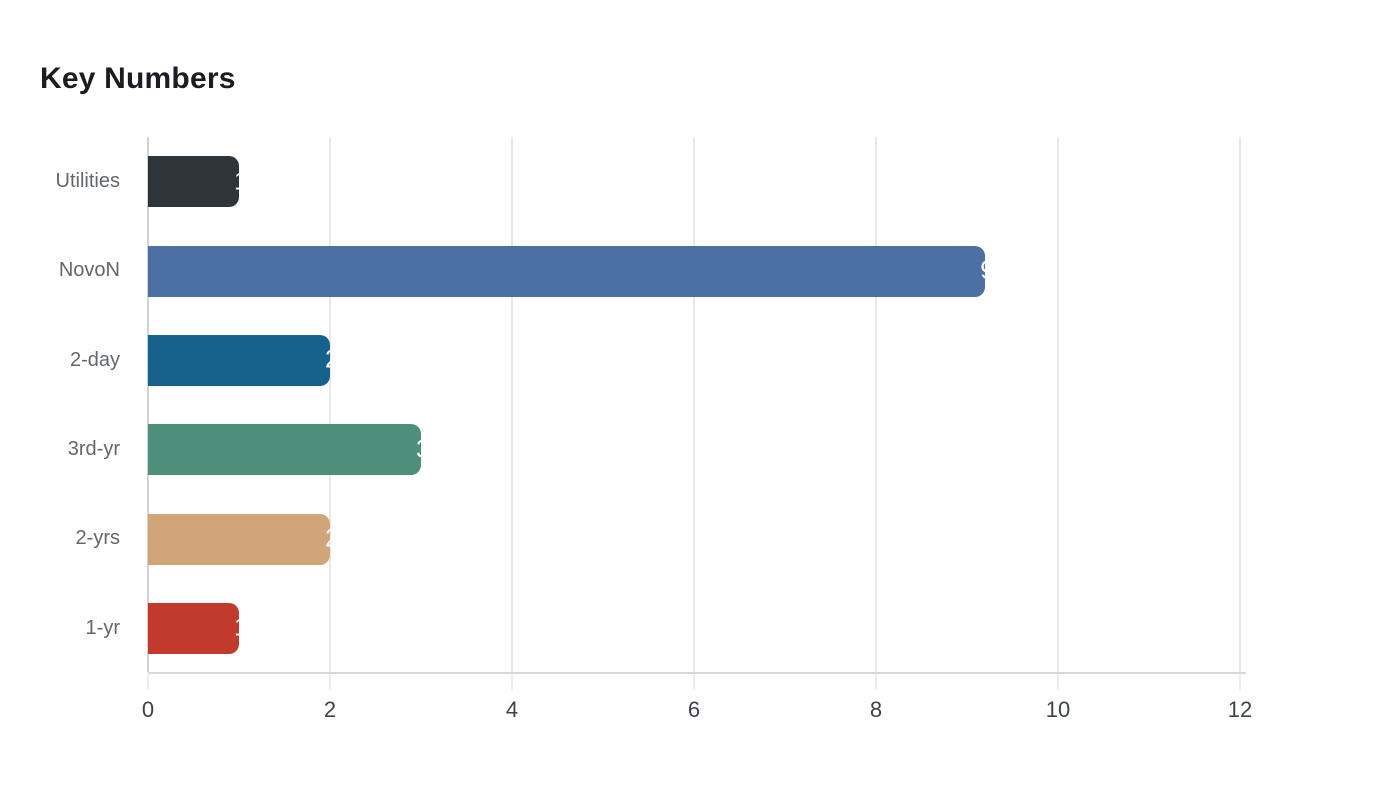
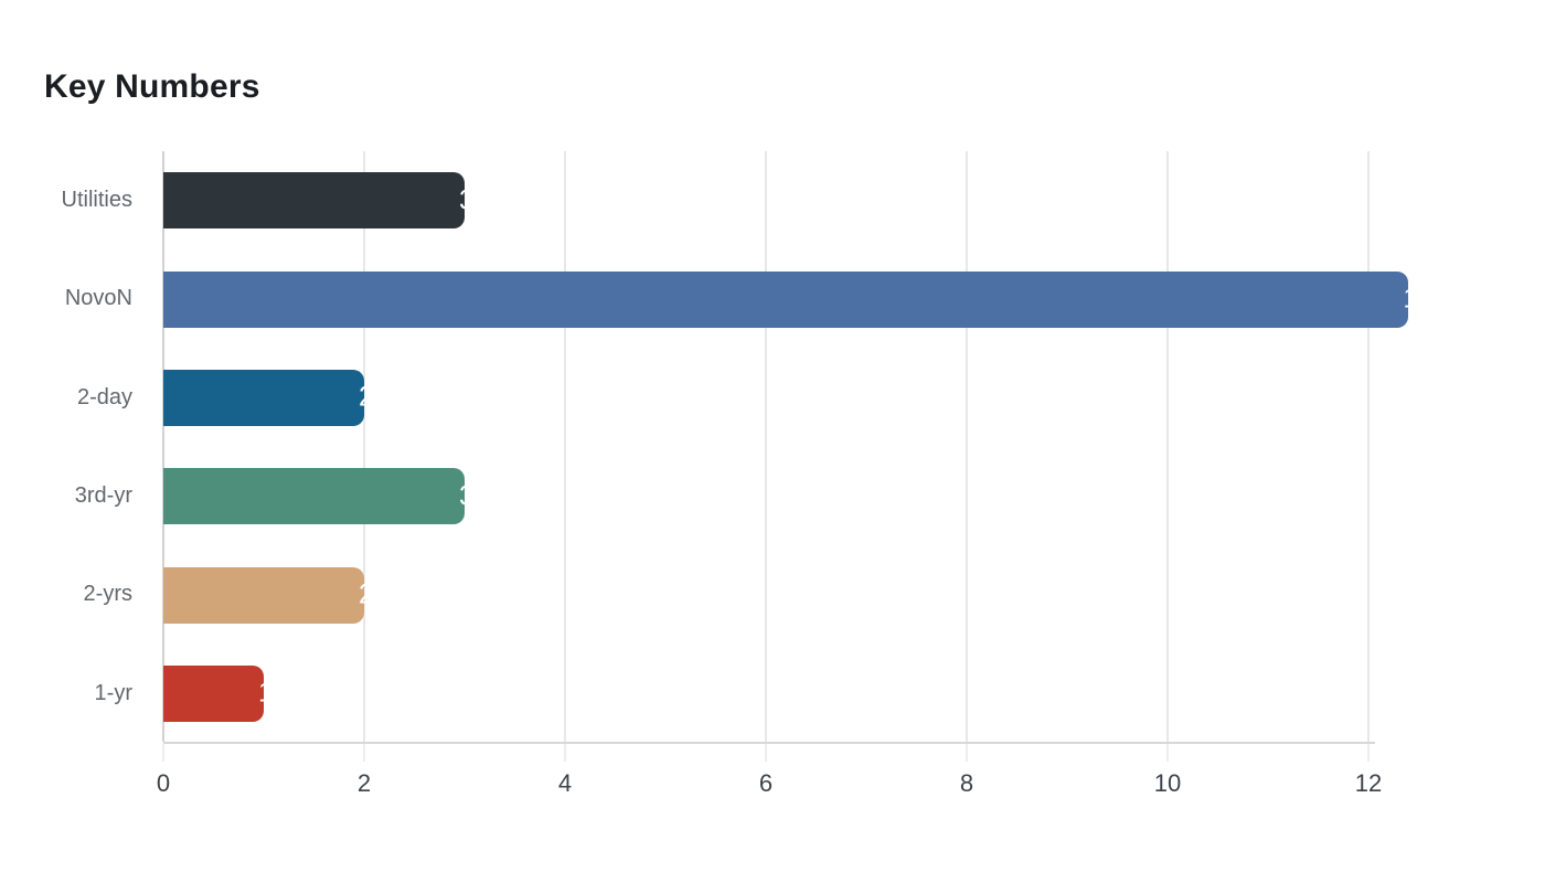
Utilities: 1 -> 3
NovoN: 9.2 -> 12.4
